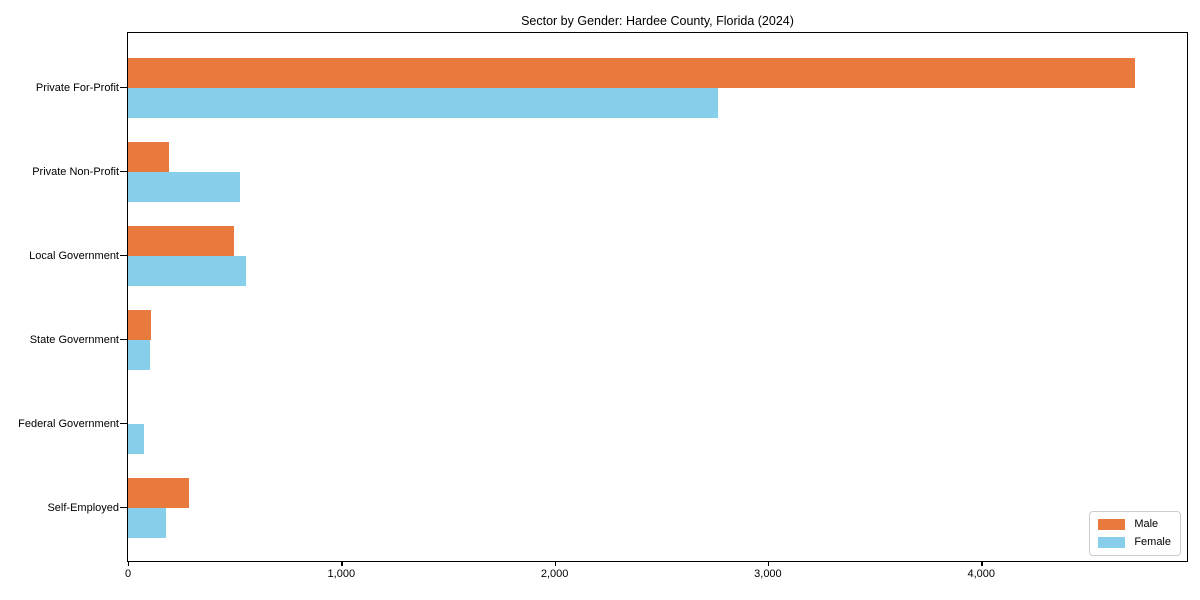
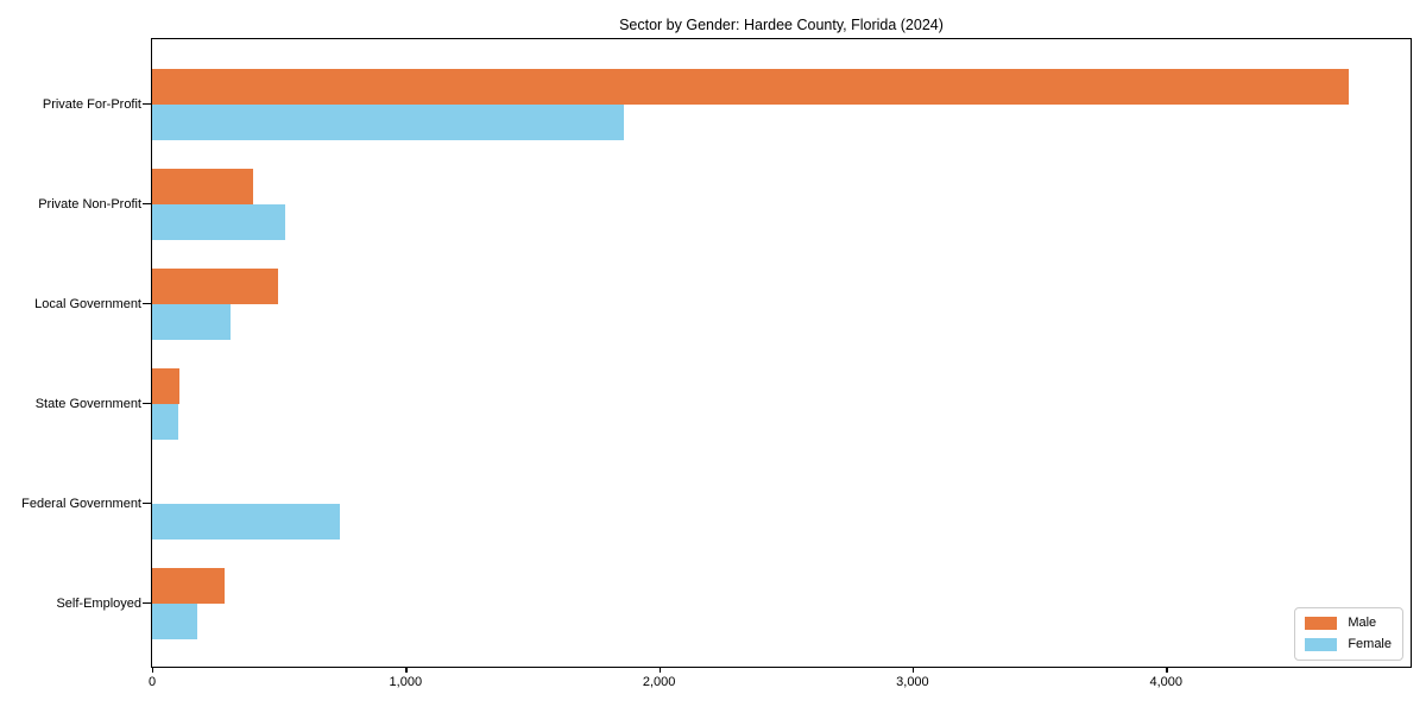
Female/Private For-Profit: 2770 -> 1860
Male/Private Non-Profit: 190 -> 400
Female/Local Government: 550 -> 310
Female/Federal Government: 70 -> 740
